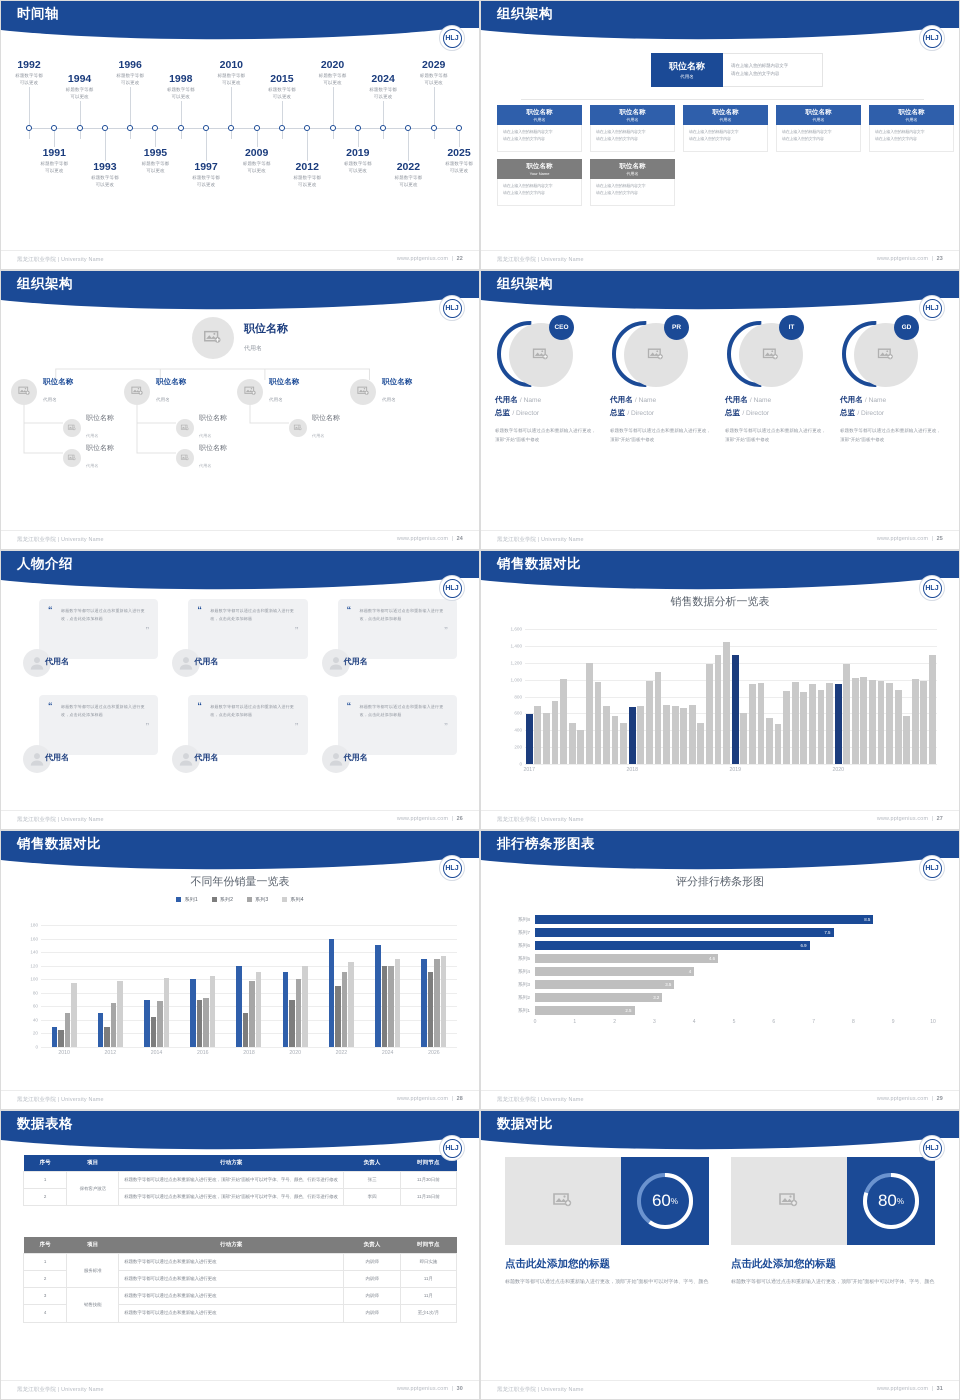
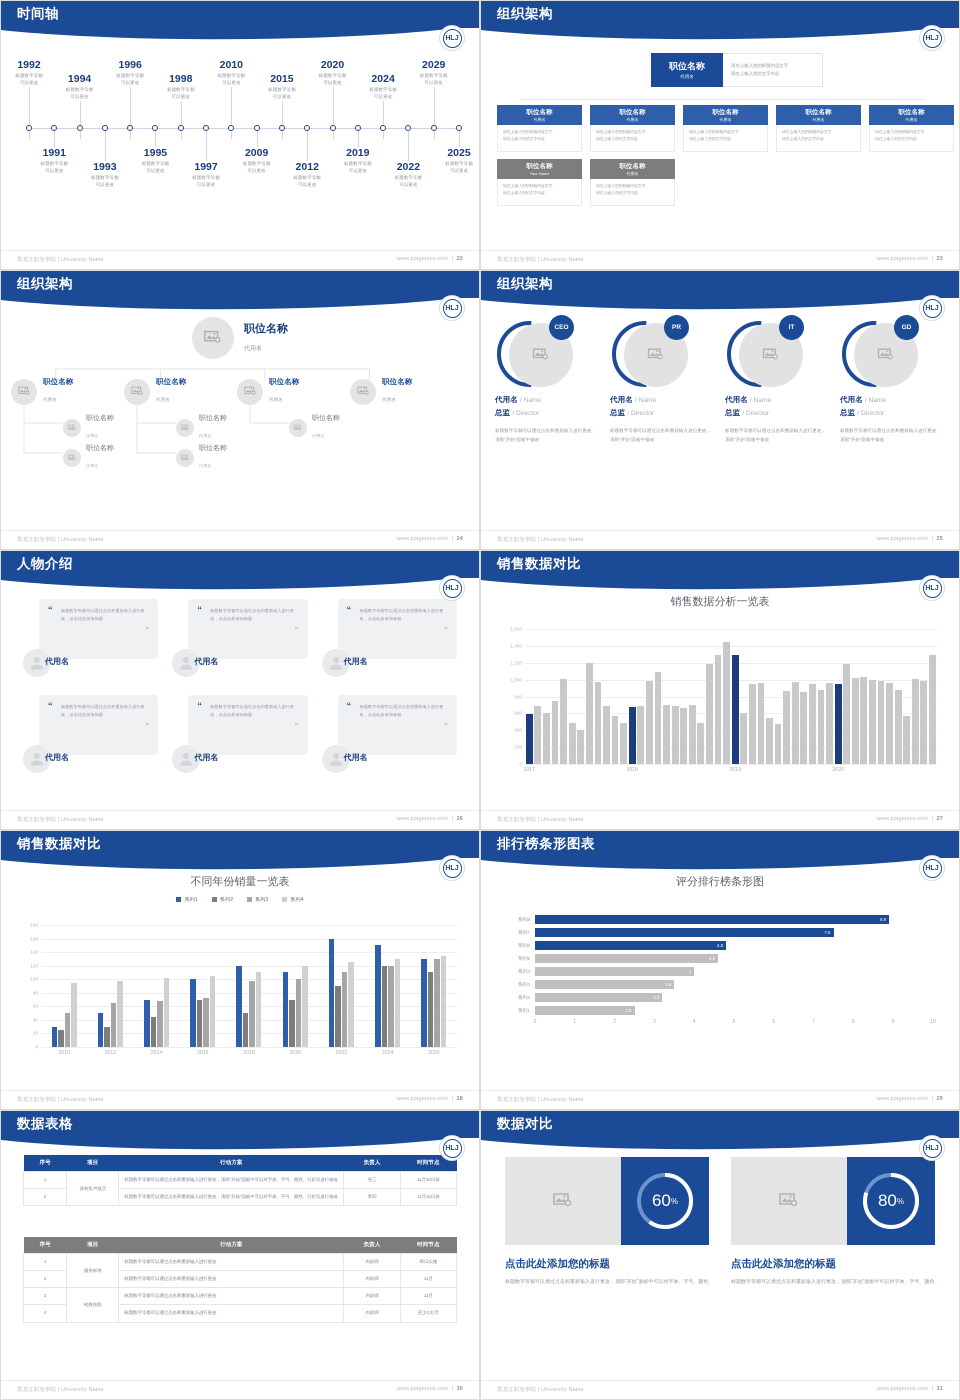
评分排行榜条形图/系列8: 8.5 -> 8.9
评分排行榜条形图/系列6: 6.9 -> 4.8
